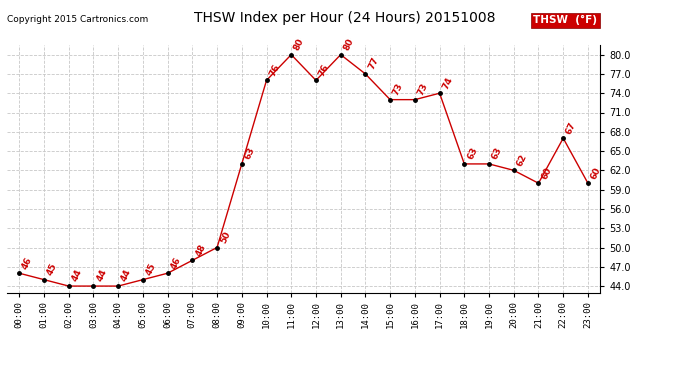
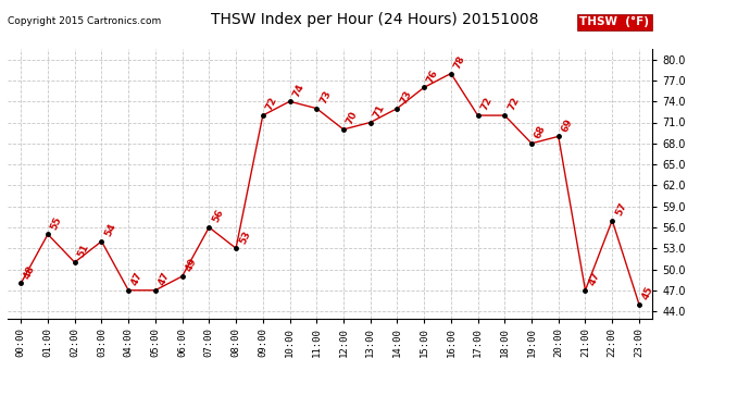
00:00: 46 -> 48
01:00: 45 -> 55
02:00: 44 -> 51
03:00: 44 -> 54
04:00: 44 -> 47
05:00: 45 -> 47
06:00: 46 -> 49
07:00: 48 -> 56
08:00: 50 -> 53
09:00: 63 -> 72
10:00: 76 -> 74
11:00: 80 -> 73
12:00: 76 -> 70
13:00: 80 -> 71
14:00: 77 -> 73
15:00: 73 -> 76
16:00: 73 -> 78
17:00: 74 -> 72
18:00: 63 -> 72
19:00: 63 -> 68
20:00: 62 -> 69
21:00: 60 -> 47
22:00: 67 -> 57
23:00: 60 -> 45
